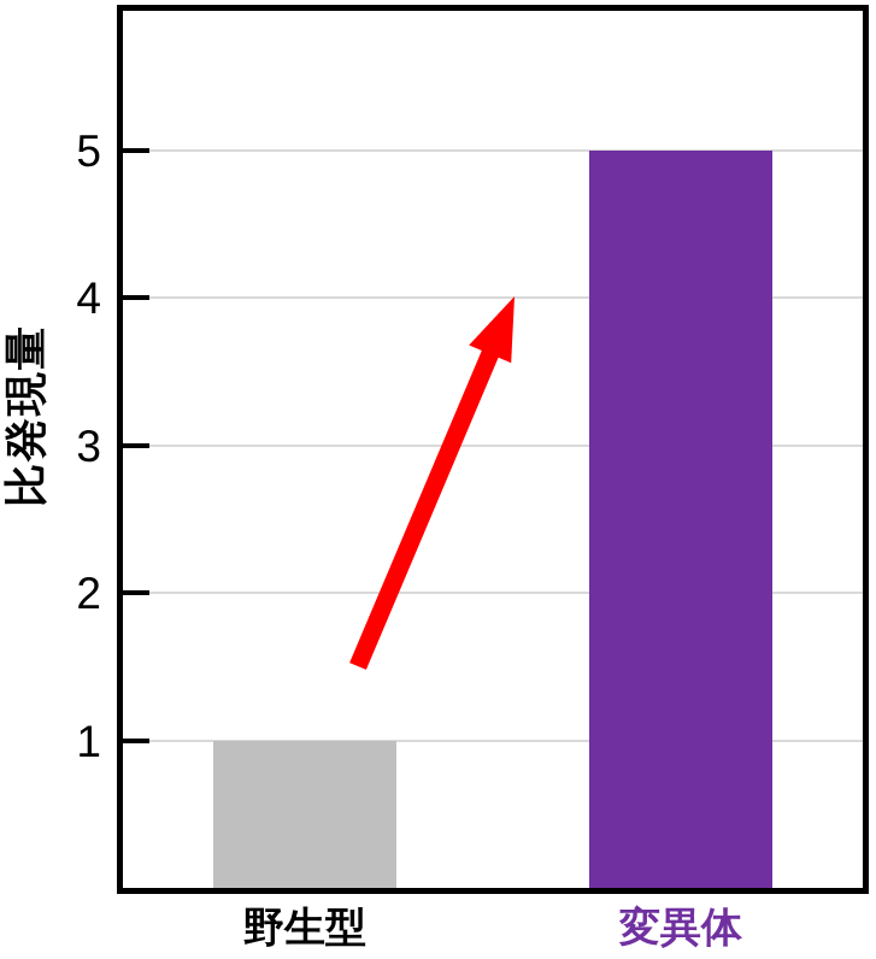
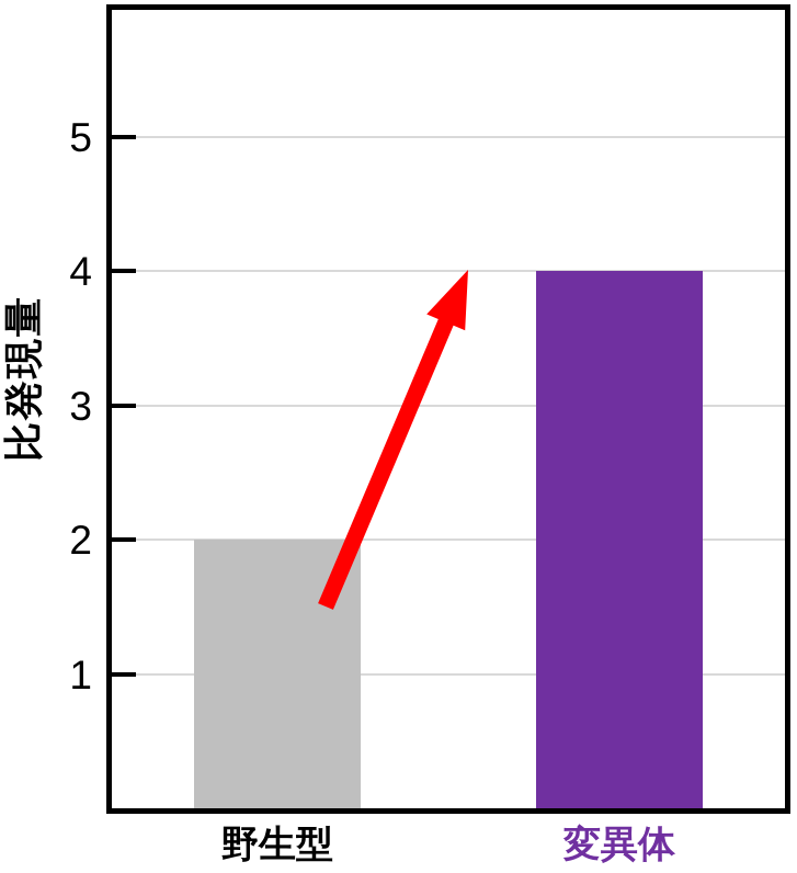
野生型: 1 -> 2
変異体: 5 -> 4
